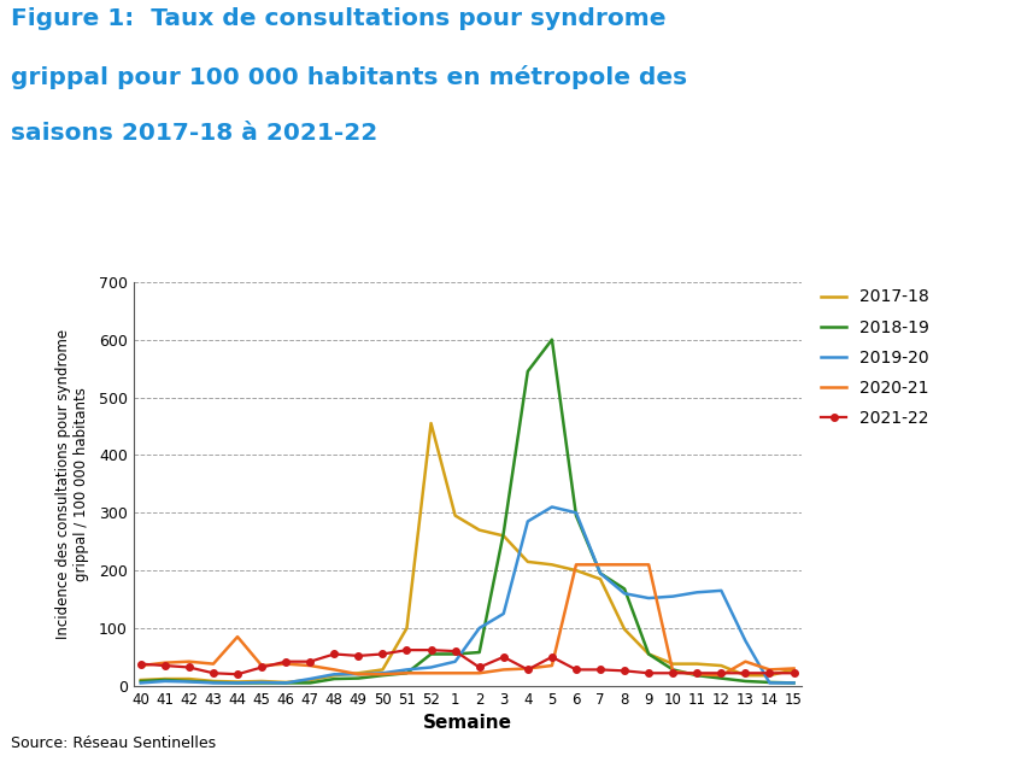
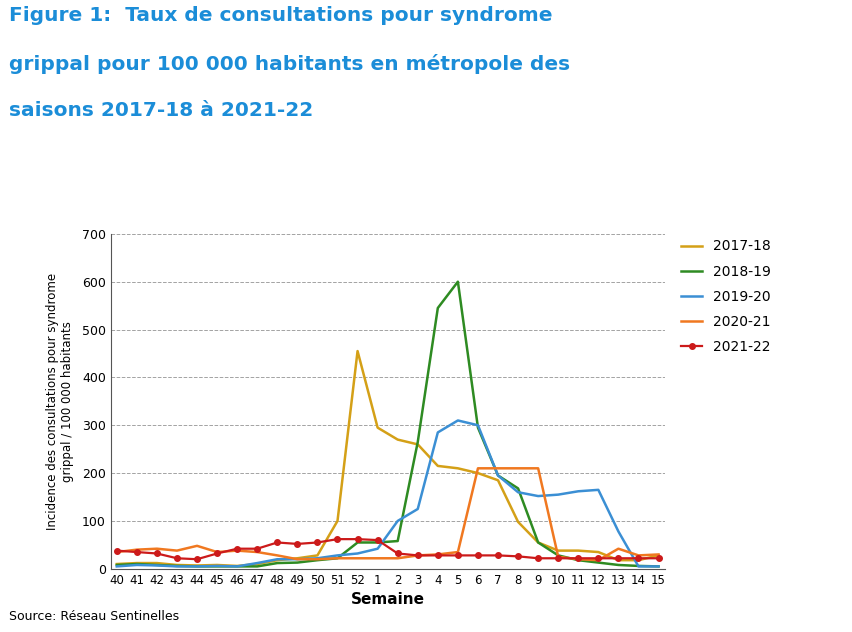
2020-21/44: 85 -> 48
2021-22/3: 50 -> 28
2021-22/5: 50 -> 28
